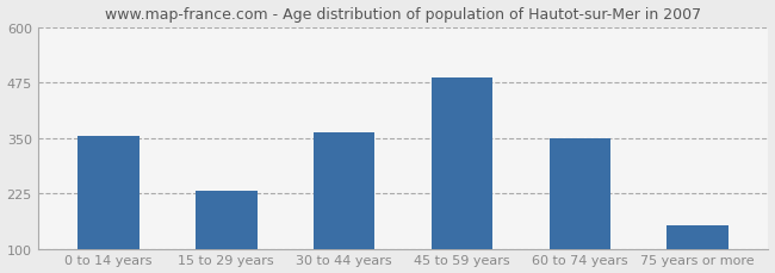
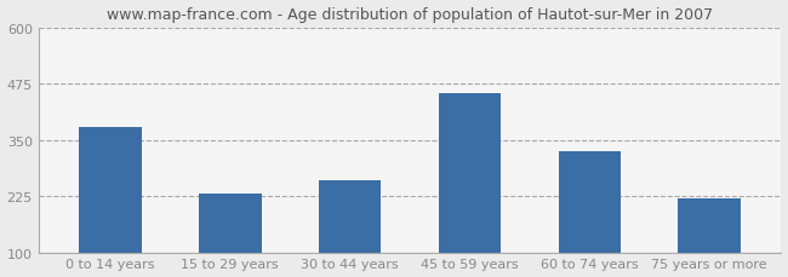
0 to 14 years: 355 -> 380
30 to 44 years: 362 -> 260
45 to 59 years: 487 -> 455
60 to 74 years: 350 -> 325
75 years or more: 152 -> 220
